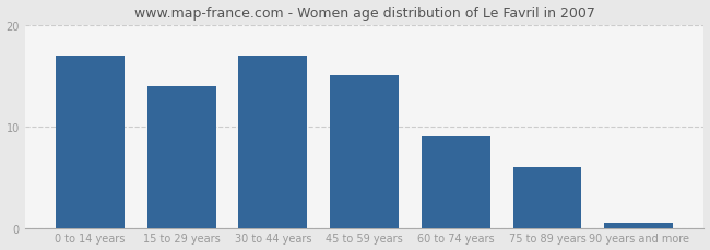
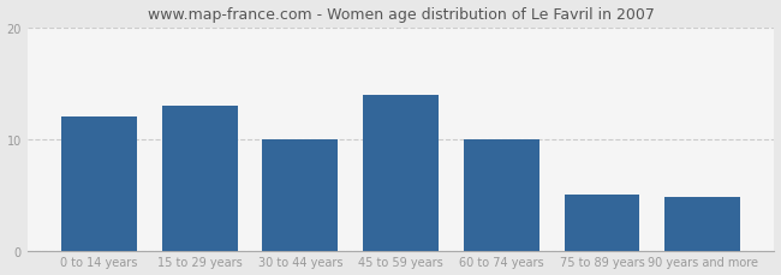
0 to 14 years: 17.0 -> 12.0
15 to 29 years: 14.0 -> 13.0
30 to 44 years: 17.0 -> 10.0
45 to 59 years: 15.0 -> 14.0
60 to 74 years: 9.0 -> 10.0
75 to 89 years: 6.0 -> 5.0
90 years and more: 0.5 -> 4.8
